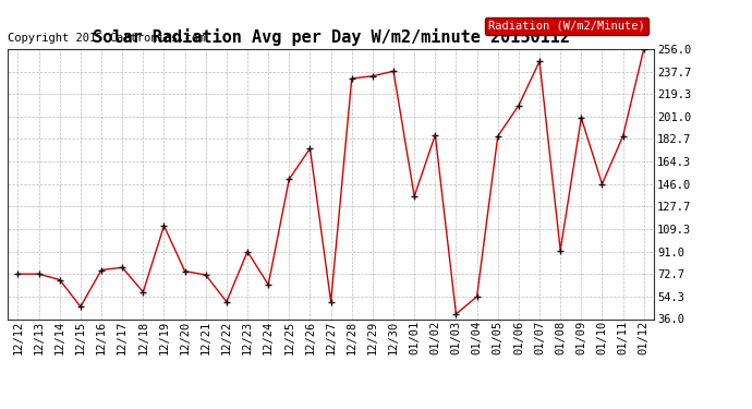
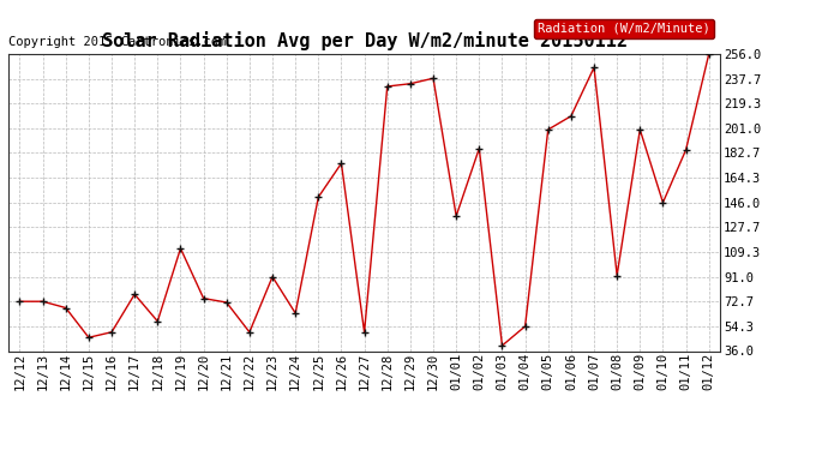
12/16: 76 -> 50
01/05: 185 -> 200
